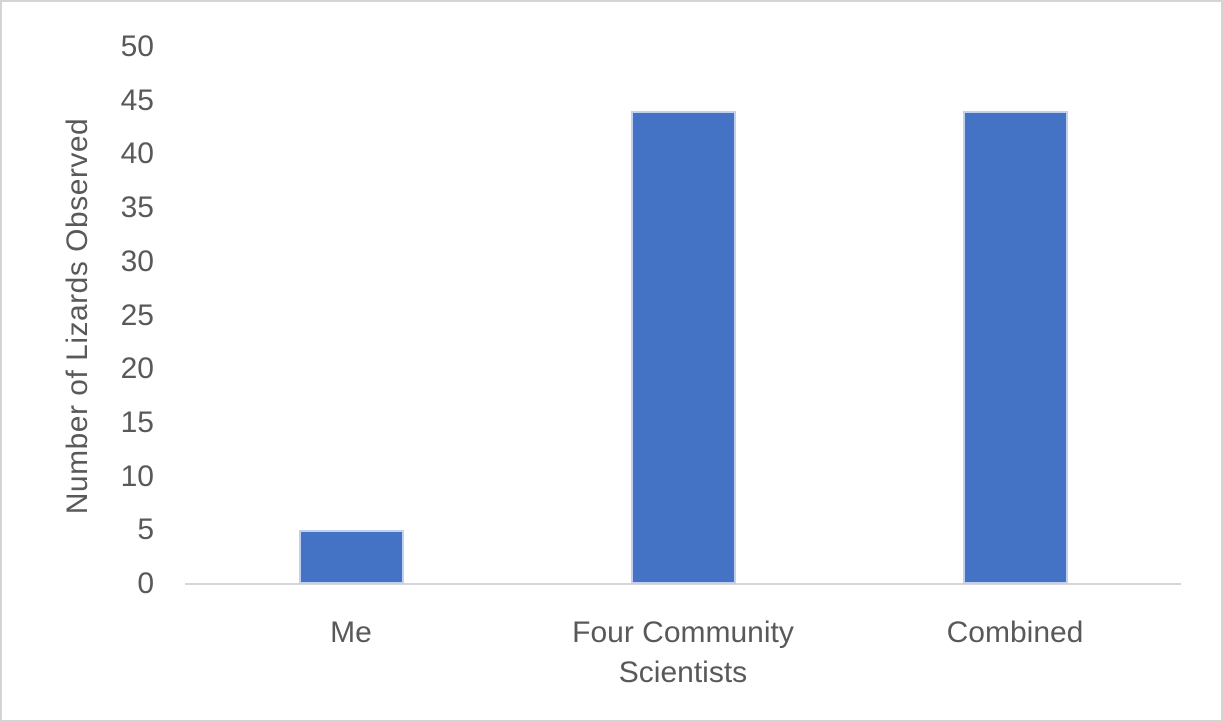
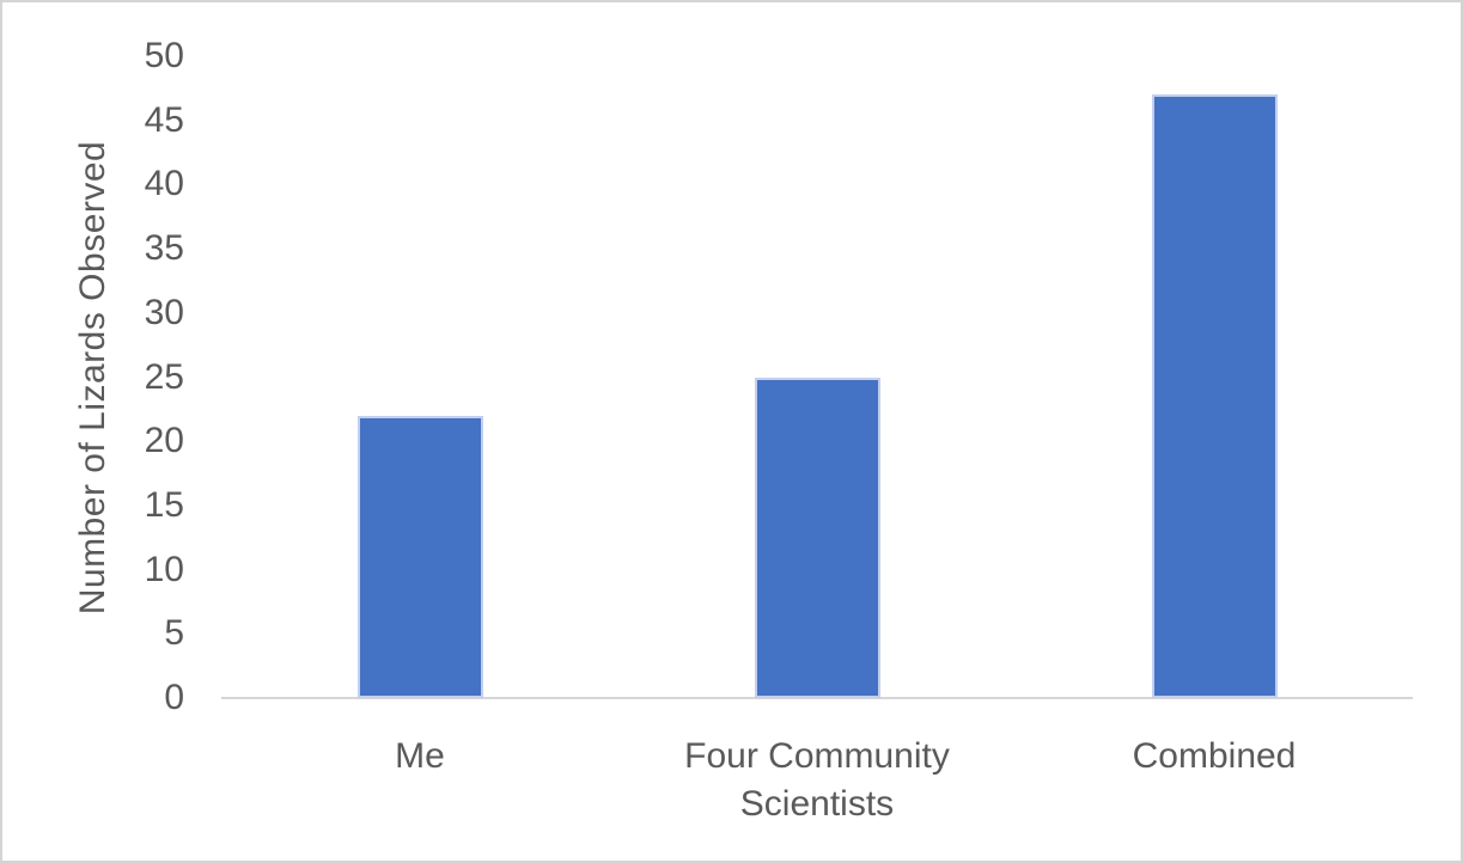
Me: 5 -> 22
Four Community Scientists: 44 -> 25
Combined: 44 -> 47
